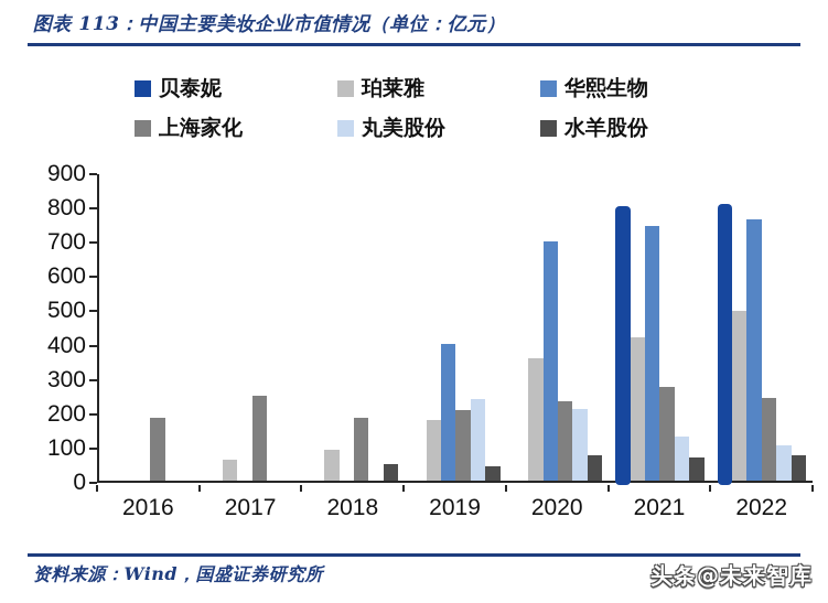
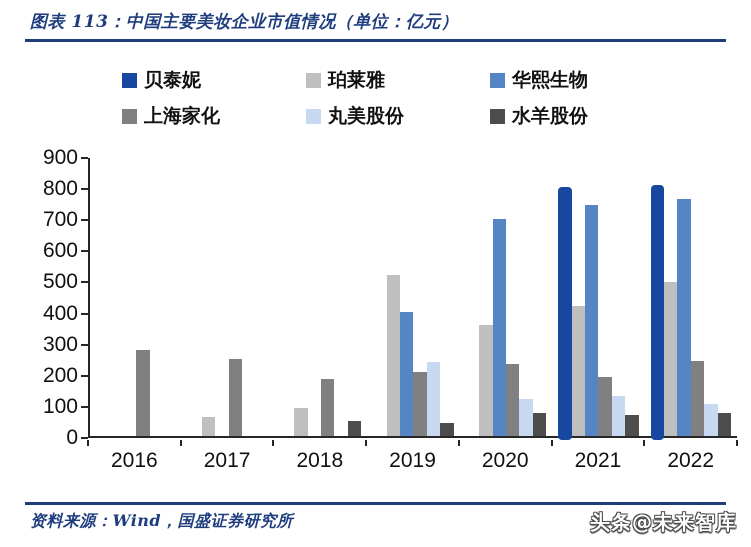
上海家化/2016: 180 -> 280
珀莱雅/2019: 180 -> 520
丸美股份/2020: 210 -> 120
上海家化/2021: 280 -> 190
